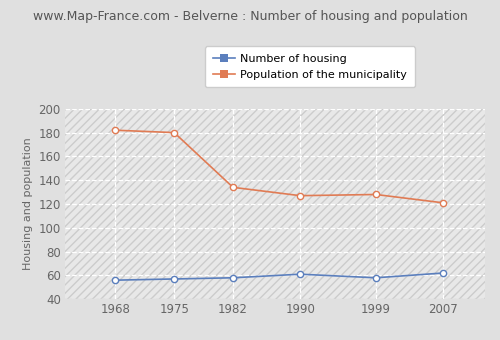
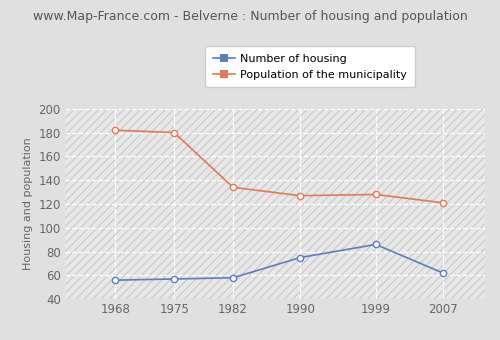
Number of housing/1990: 61 -> 75
Number of housing/1999: 58 -> 86
